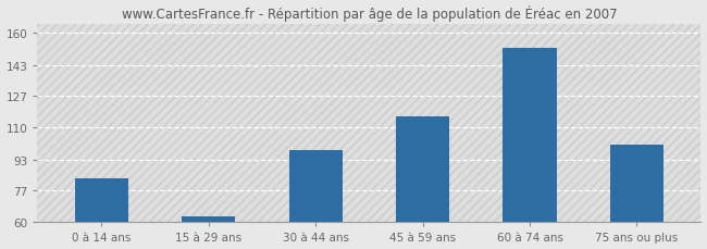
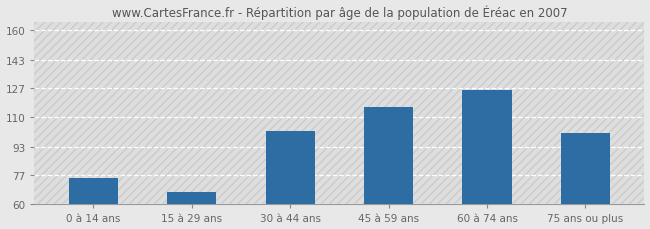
0 à 14 ans: 83 -> 75
15 à 29 ans: 63 -> 67
30 à 44 ans: 98 -> 102
60 à 74 ans: 152 -> 126
